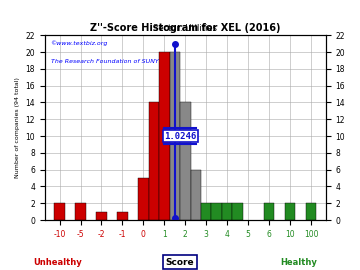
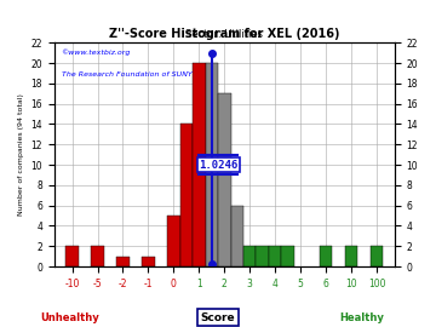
2: 14 -> 17
